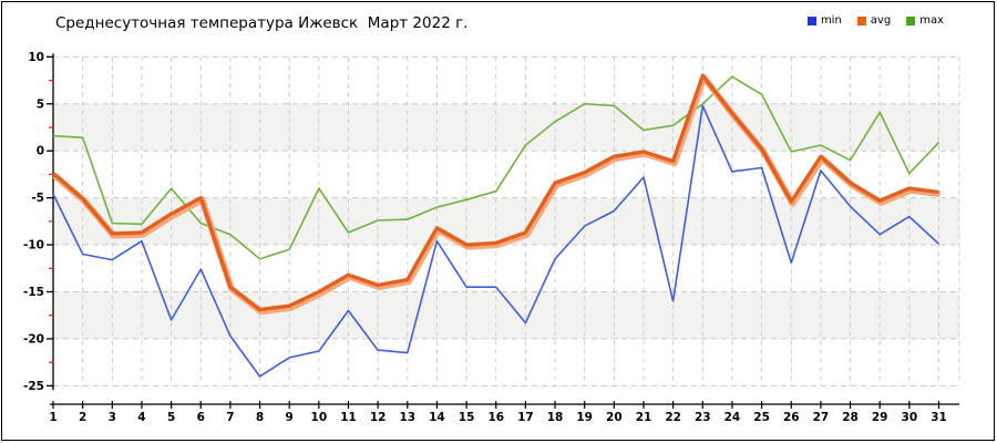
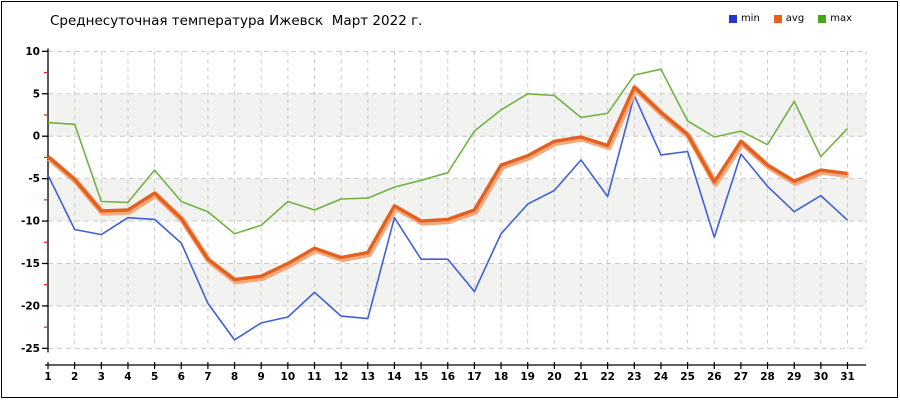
min/5: -18 -> -10
avg/6: -5 -> -10
max/10: -4 -> -8
min/11: -17 -> -18
min/22: -16 -> -7
avg/23: 8 -> 6
max/23: 5 -> 7
avg/24: 4 -> 3
max/25: 6 -> 2
